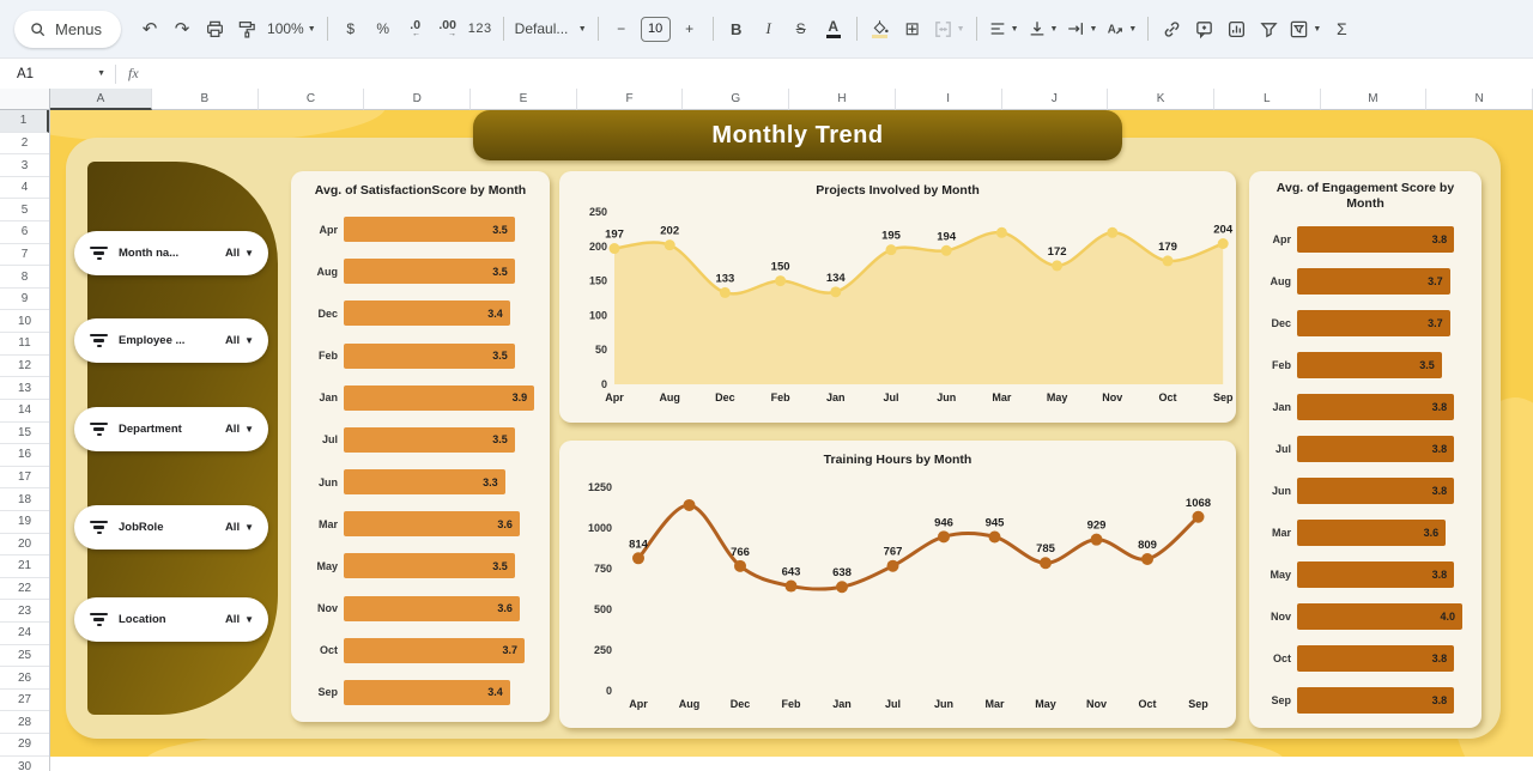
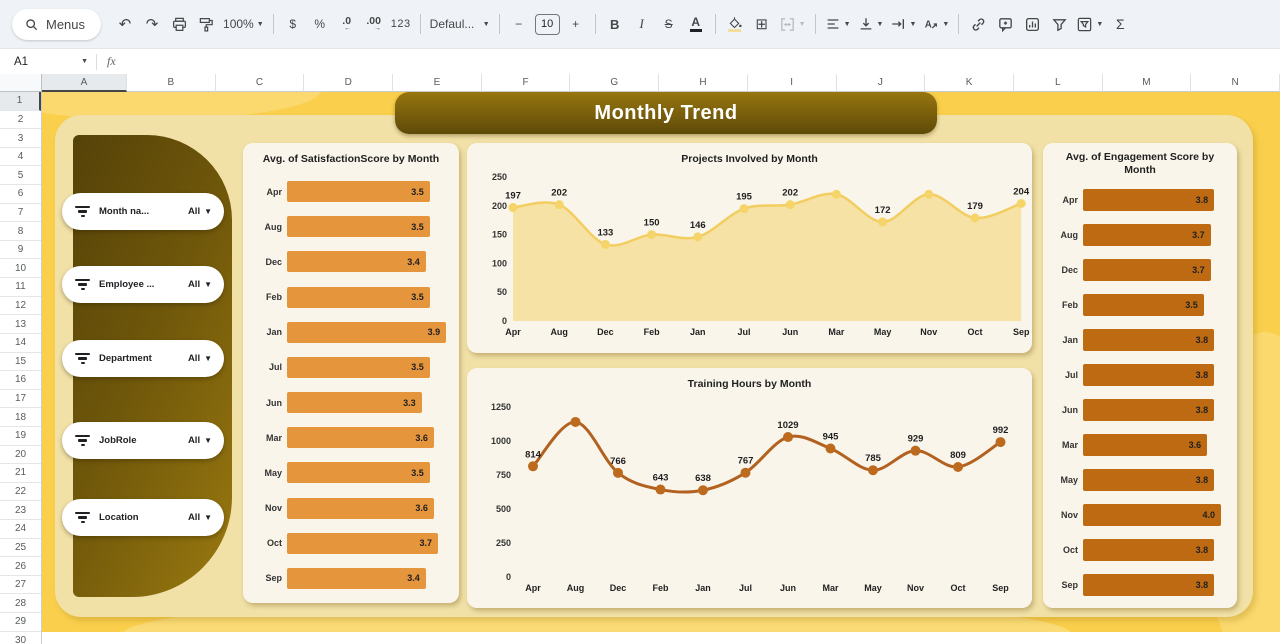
Projects Involved by Month/Jan: 134 -> 146
Projects Involved by Month/Jun: 194 -> 202
Training Hours by Month/Jun: 946 -> 1029
Training Hours by Month/Sep: 1068 -> 992
